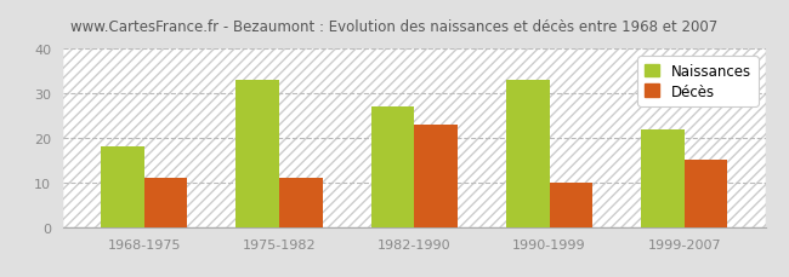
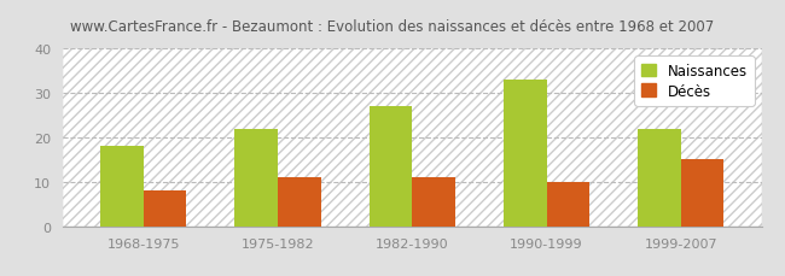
Décès/1968-1975: 11 -> 8
Naissances/1975-1982: 33 -> 22
Décès/1982-1990: 23 -> 11
